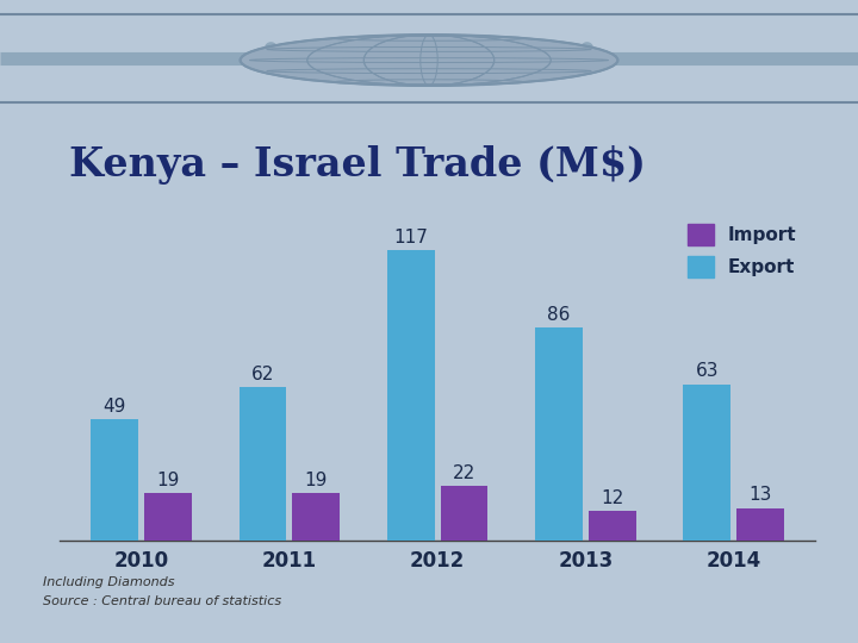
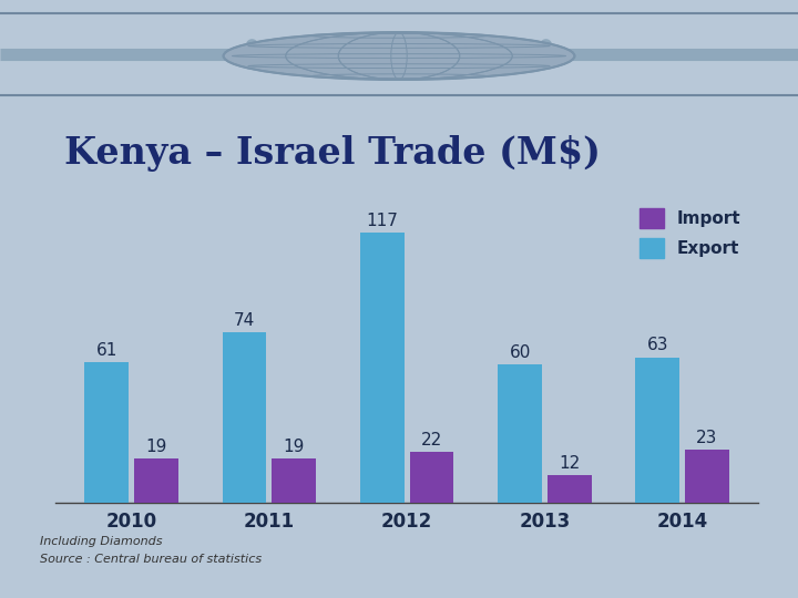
Export/2010: 49 -> 61
Export/2011: 62 -> 74
Export/2013: 86 -> 60
Import/2014: 13 -> 23
